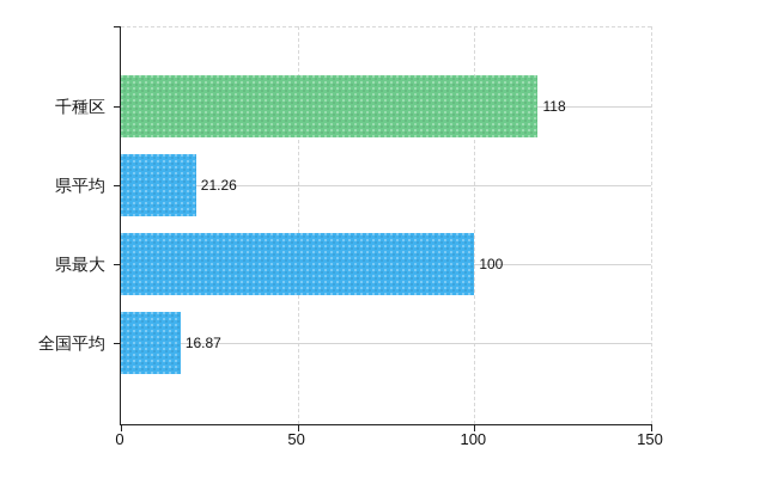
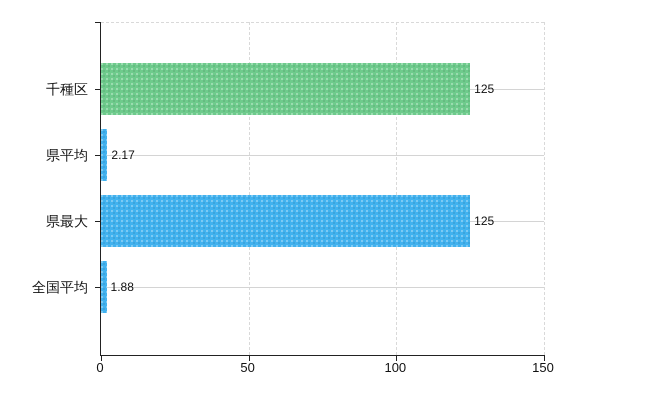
千種区: 118 -> 125
県平均: 21.26 -> 2.17
県最大: 100 -> 125
全国平均: 16.87 -> 1.88
